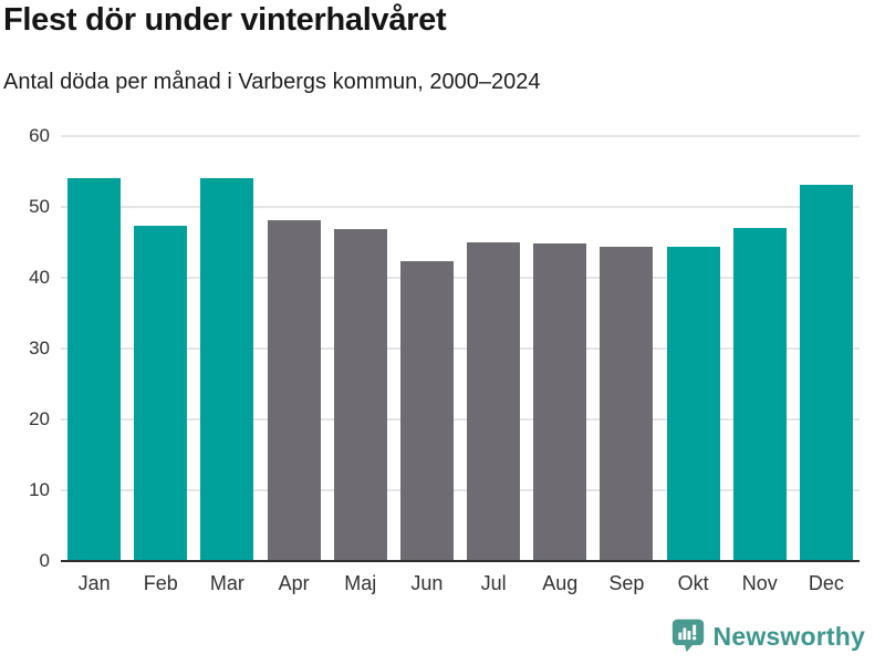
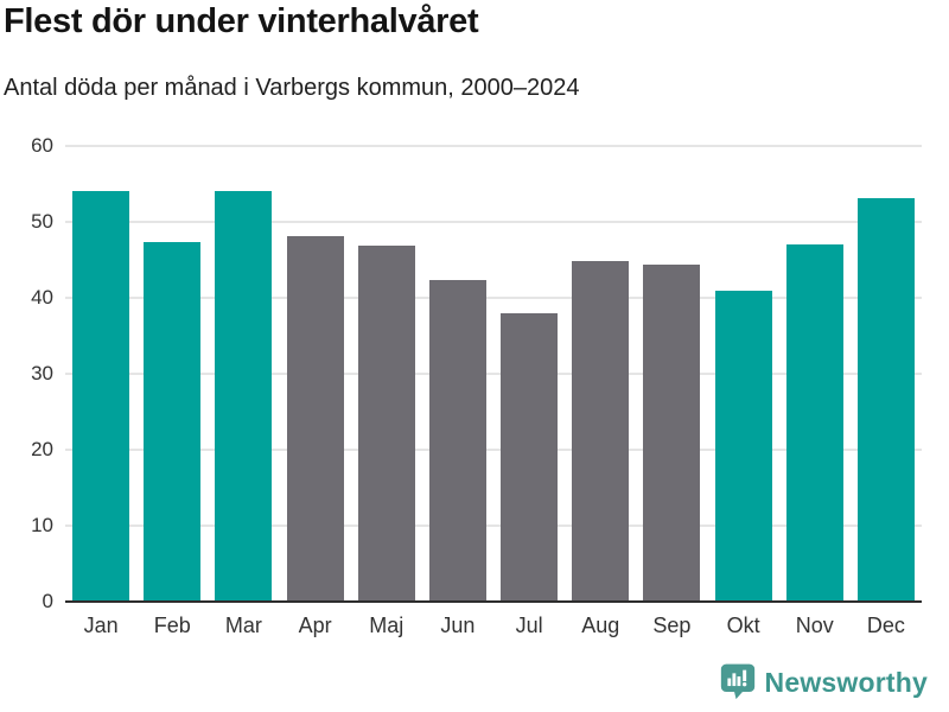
Jul: 45 -> 38
Okt: 44 -> 41
